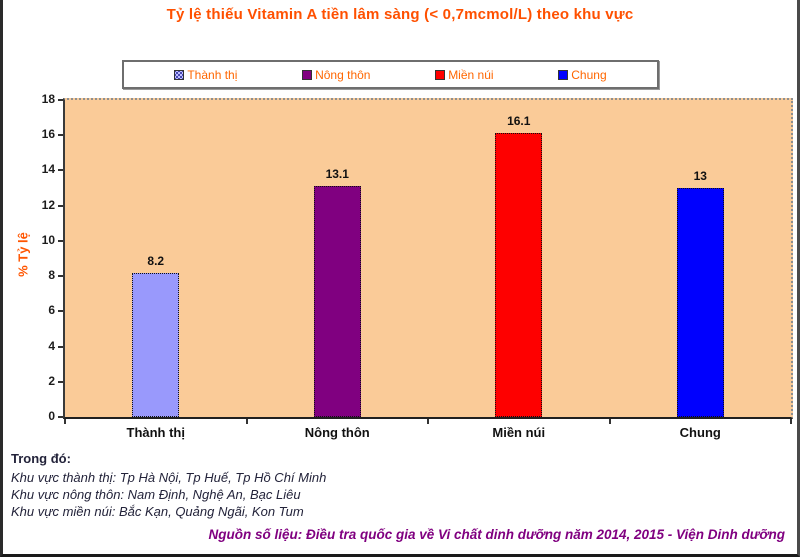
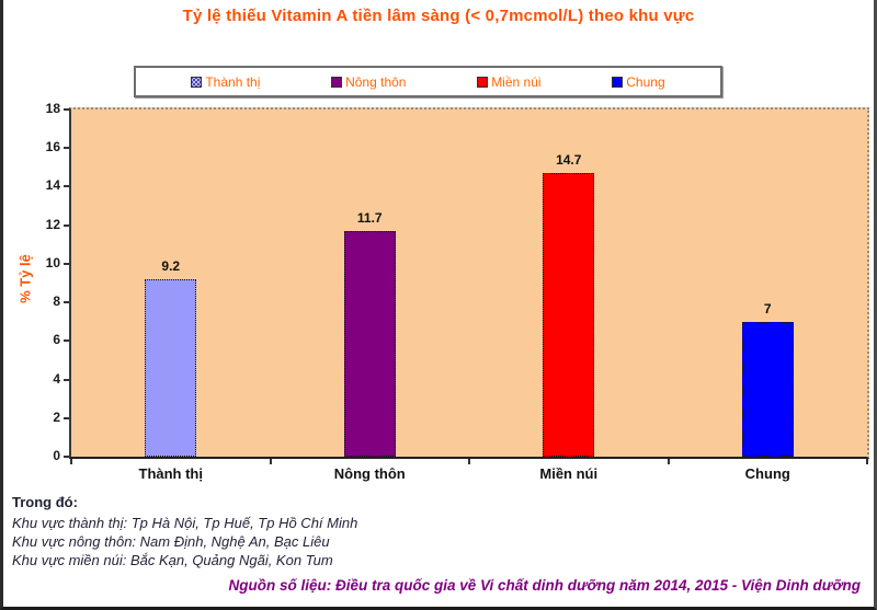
Thành thị: 8.2 -> 9.2
Nông thôn: 13.1 -> 11.7
Miền núi: 16.1 -> 14.7
Chung: 13 -> 7
